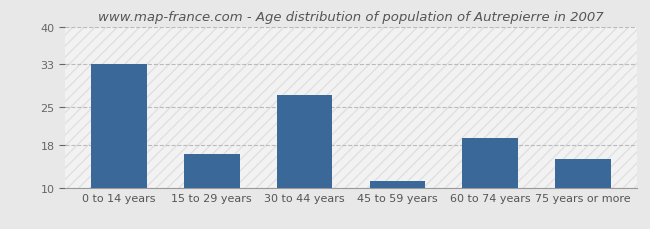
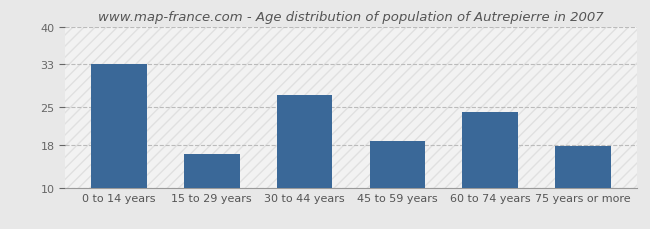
45 to 59 years: 11.3 -> 18.6
60 to 74 years: 19.2 -> 24.0
75 years or more: 15.4 -> 17.8
